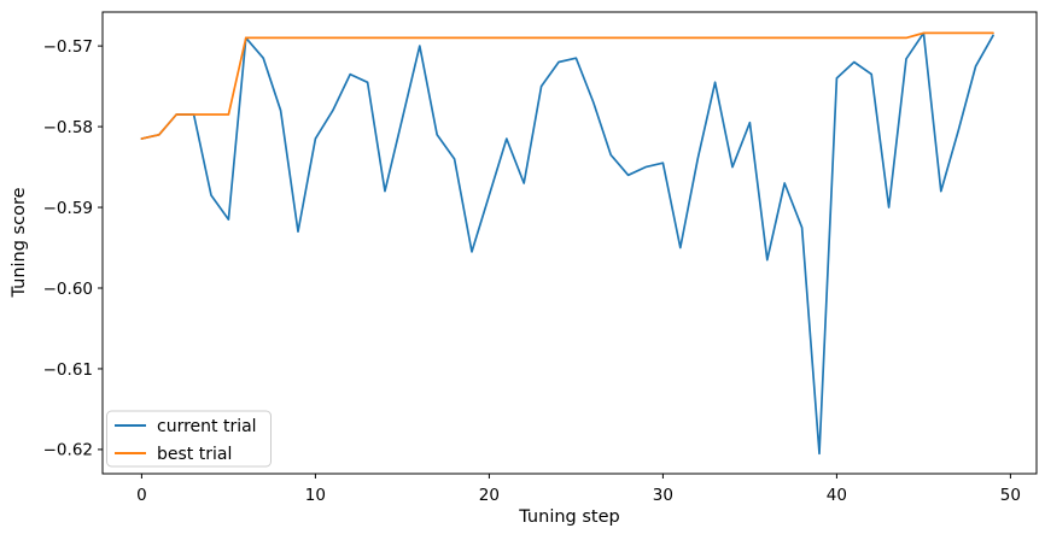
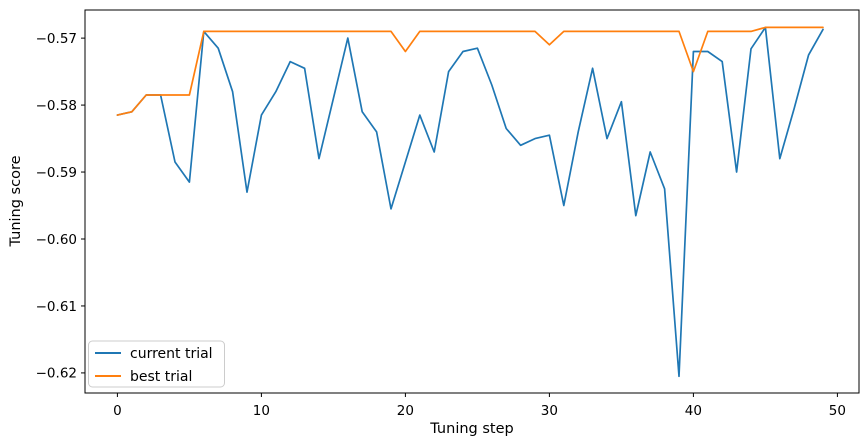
best trial/20: -0.569 -> -0.572
best trial/30: -0.569 -> -0.571
current trial/40: -0.574 -> -0.572
best trial/40: -0.569 -> -0.575
